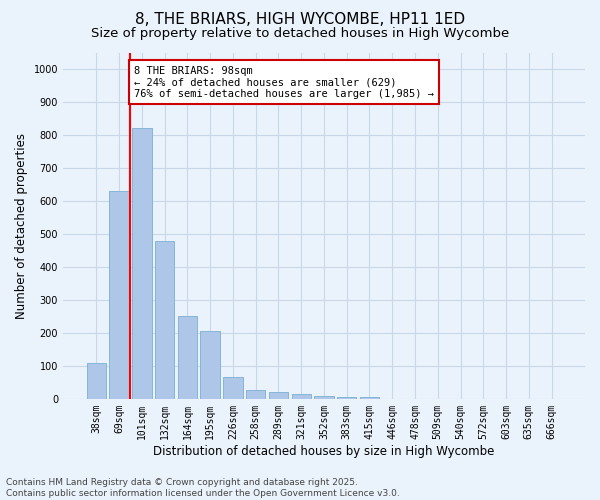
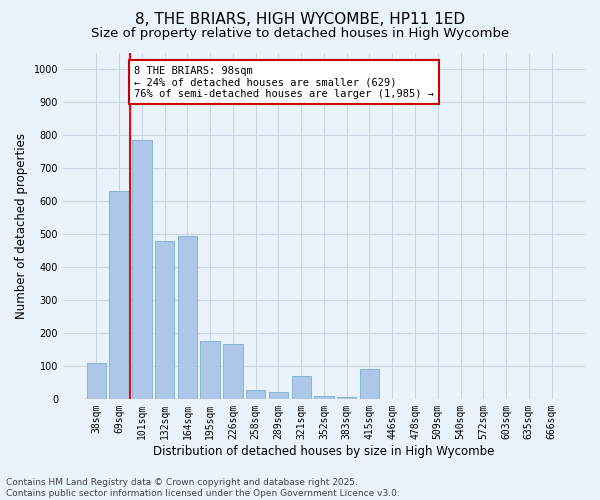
101sqm: 820 -> 785
164sqm: 252 -> 495
195sqm: 207 -> 175
226sqm: 65 -> 165
321sqm: 15 -> 70
415sqm: 5 -> 90
